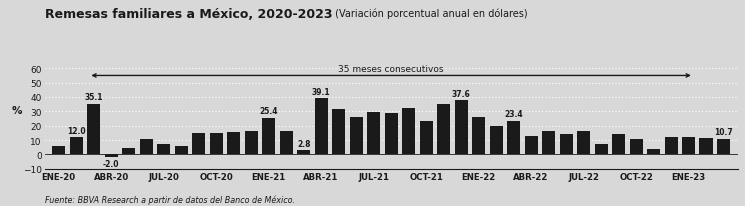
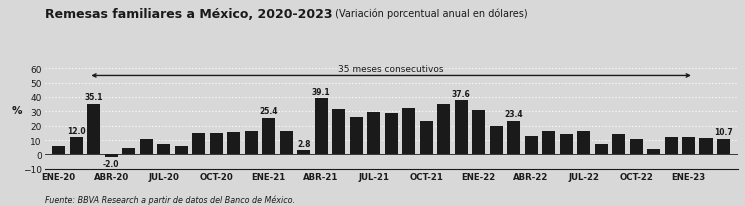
ENE-22: 26 -> 31
